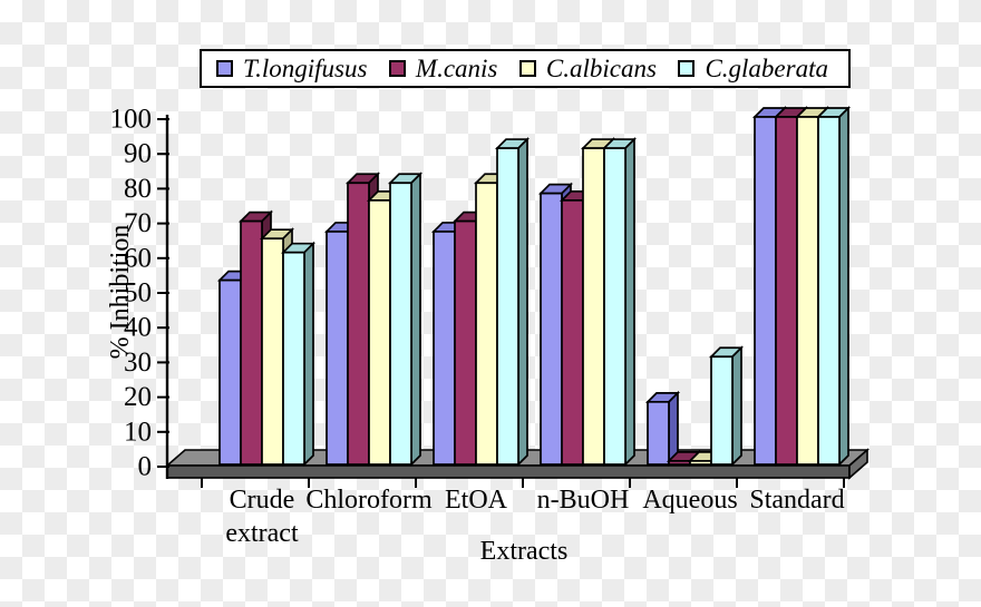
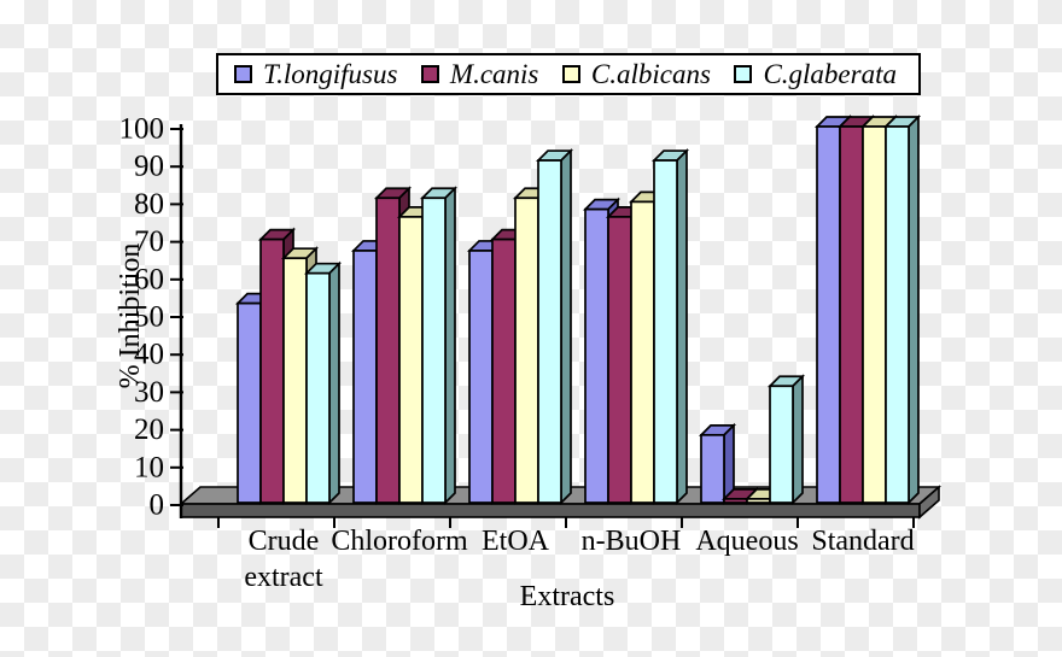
C.albicans/n-BuOH: 91 -> 80
